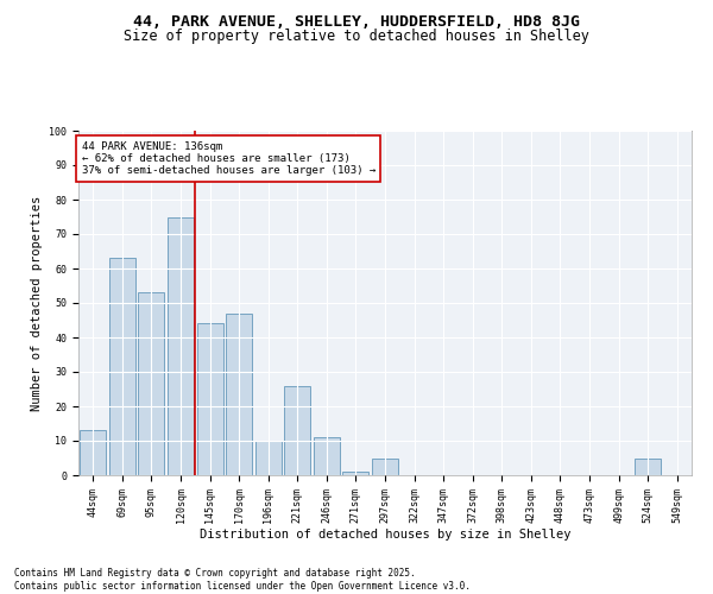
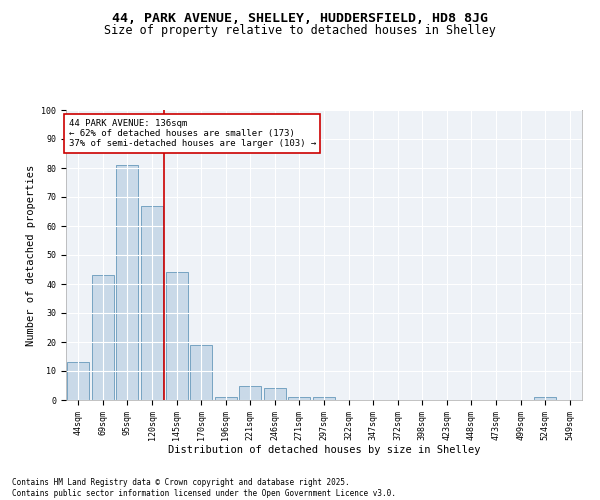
69sqm: 63 -> 43
95sqm: 53 -> 81
120sqm: 75 -> 67
170sqm: 47 -> 19
196sqm: 10 -> 1
221sqm: 26 -> 5
246sqm: 11 -> 4
297sqm: 5 -> 1
524sqm: 5 -> 1
